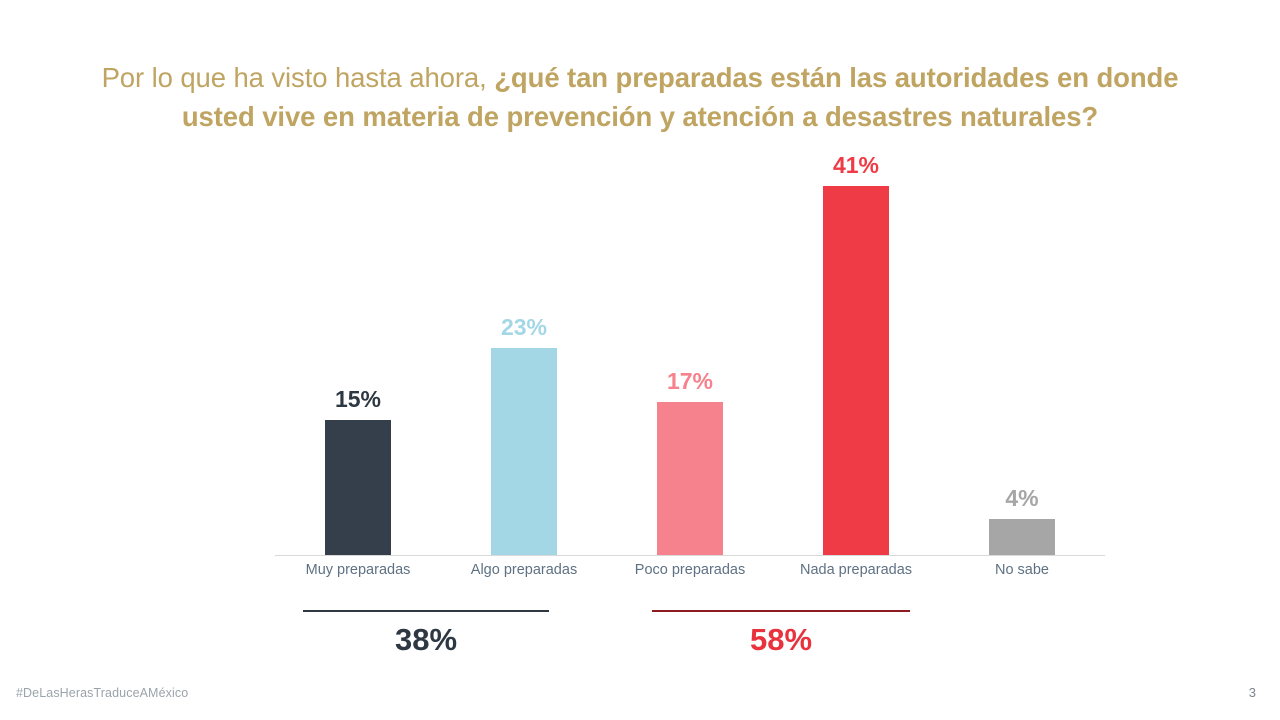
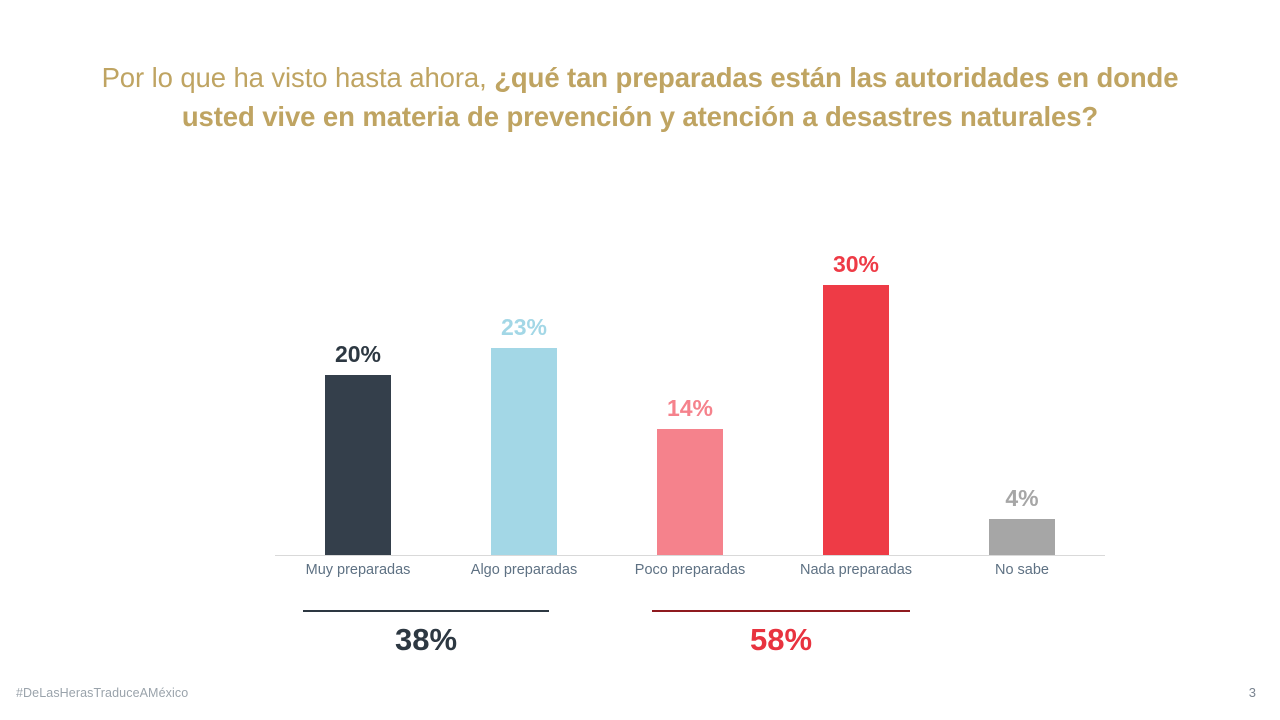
Muy preparadas: 15% -> 20%
Poco preparadas: 17% -> 14%
Nada preparadas: 41% -> 30%
